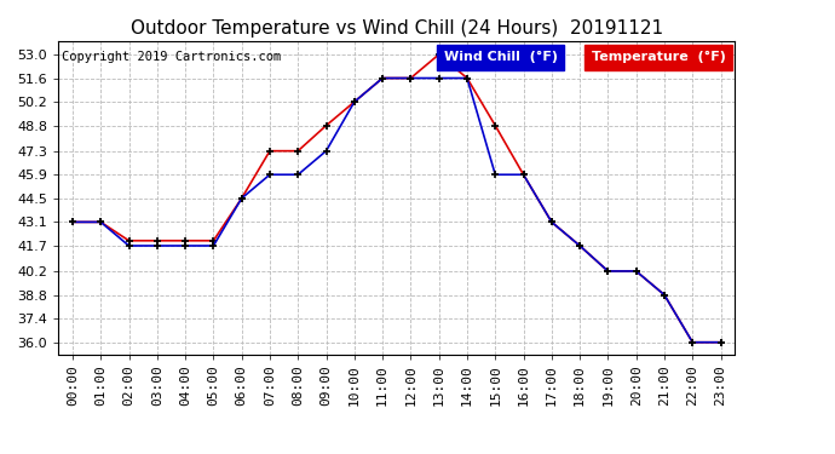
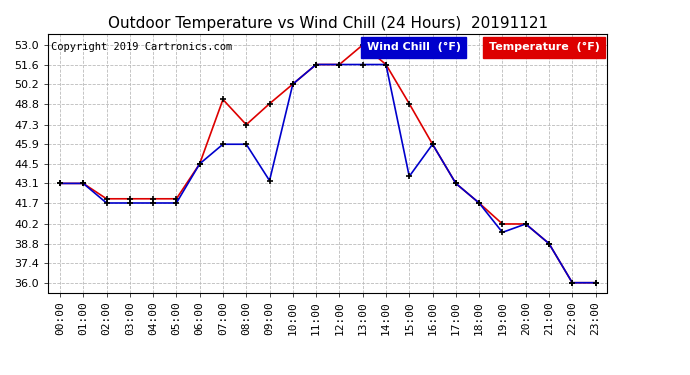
Temperature (°F)/07:00: 47.3 -> 49.1
Wind Chill (°F)/09:00: 47.3 -> 43.3
Wind Chill (°F)/15:00: 45.9 -> 43.6
Wind Chill (°F)/19:00: 40.2 -> 39.6
